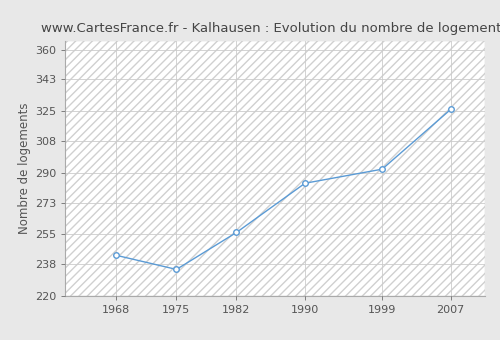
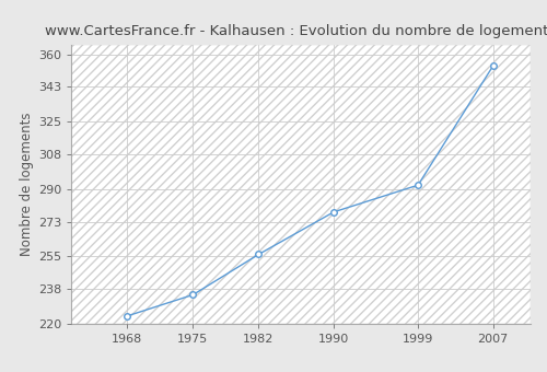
1968: 243 -> 224
1990: 284 -> 278
2007: 326 -> 354
